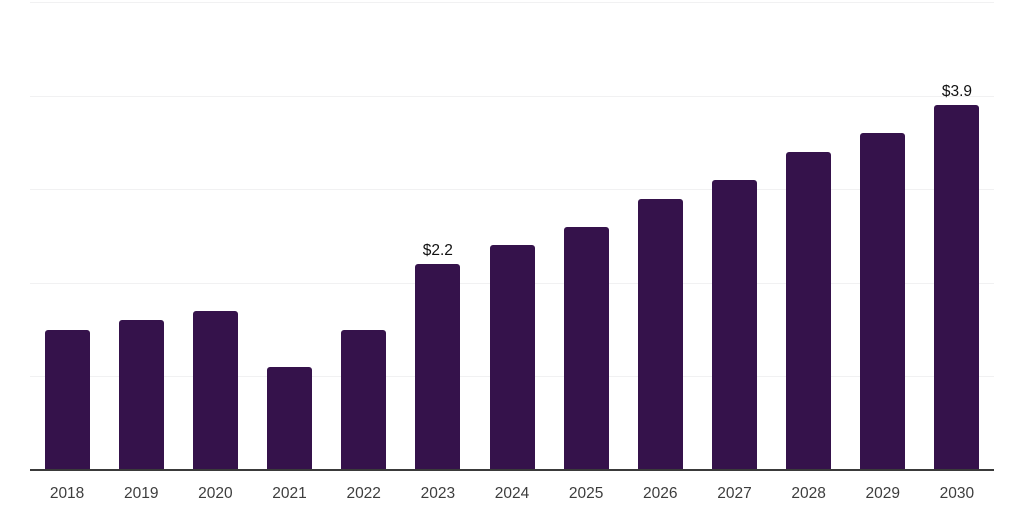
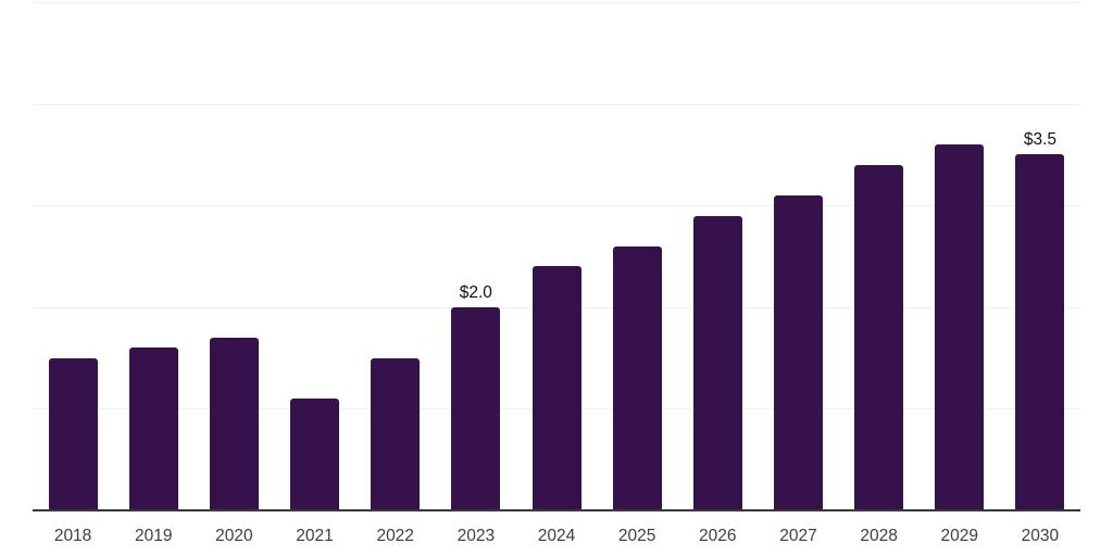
2023: $2.2 -> $2.0
2030: $3.9 -> $3.5
